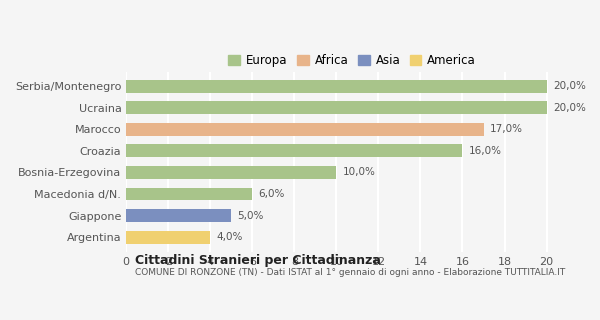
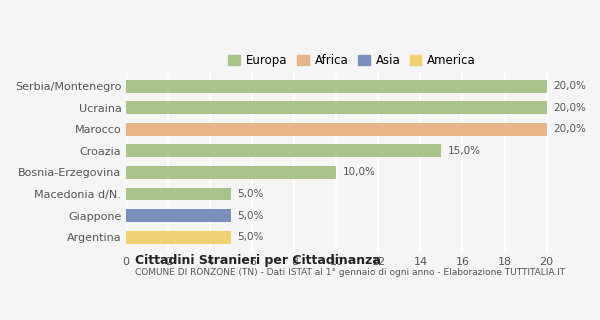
Marocco: 17,0% -> 20,0%
Croazia: 16,0% -> 15,0%
Macedonia d/N.: 6,0% -> 5,0%
Argentina: 4,0% -> 5,0%
